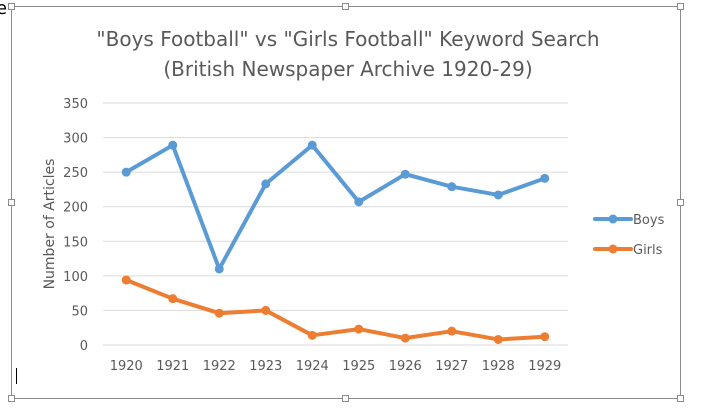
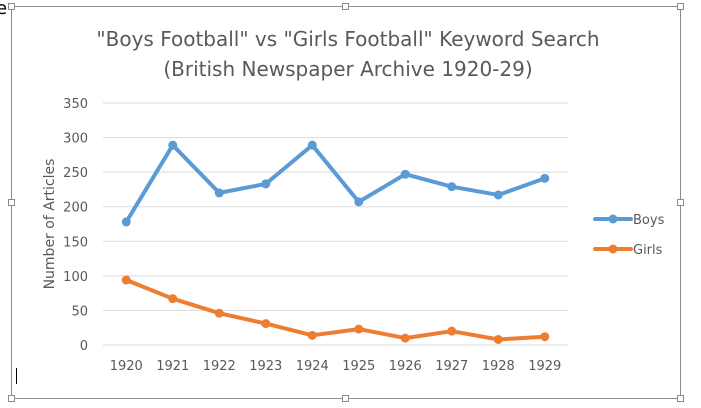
Boys/1920: 250 -> 180
Boys/1922: 110 -> 220
Girls/1923: 50 -> 30
